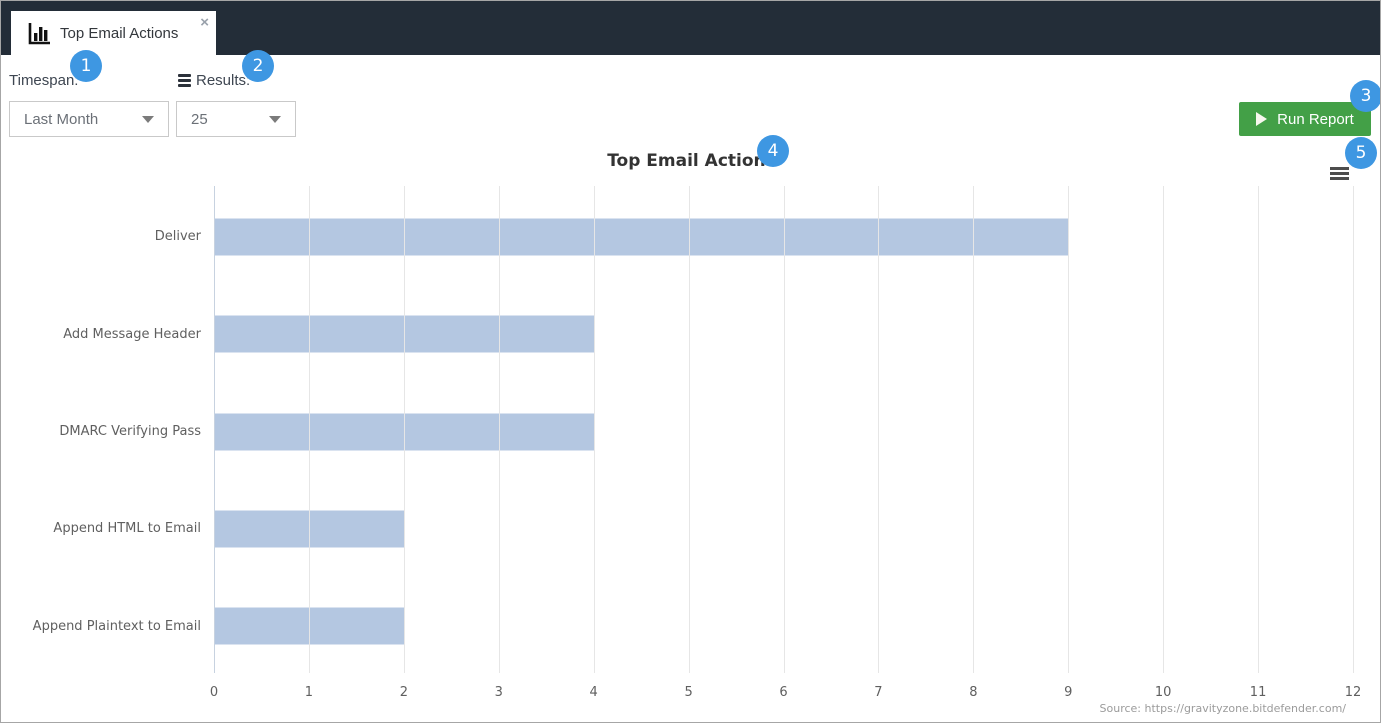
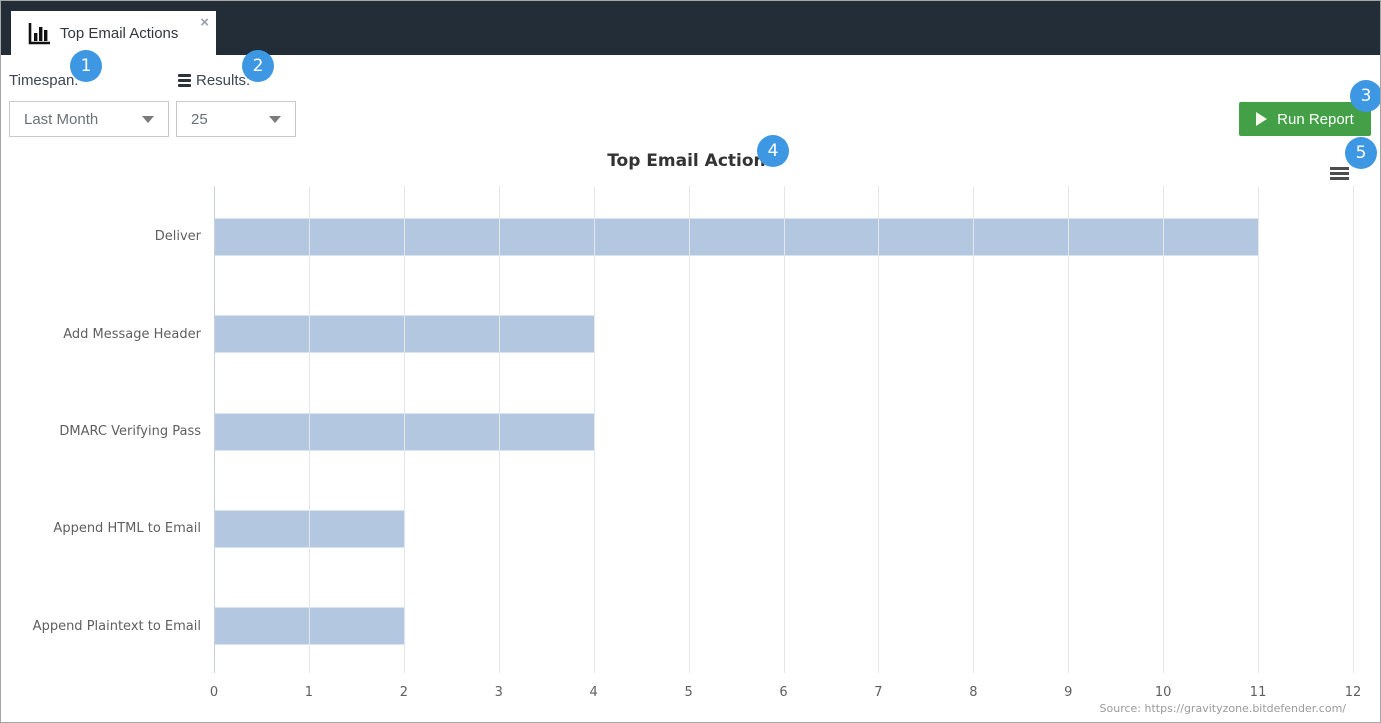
Deliver: 9 -> 11
